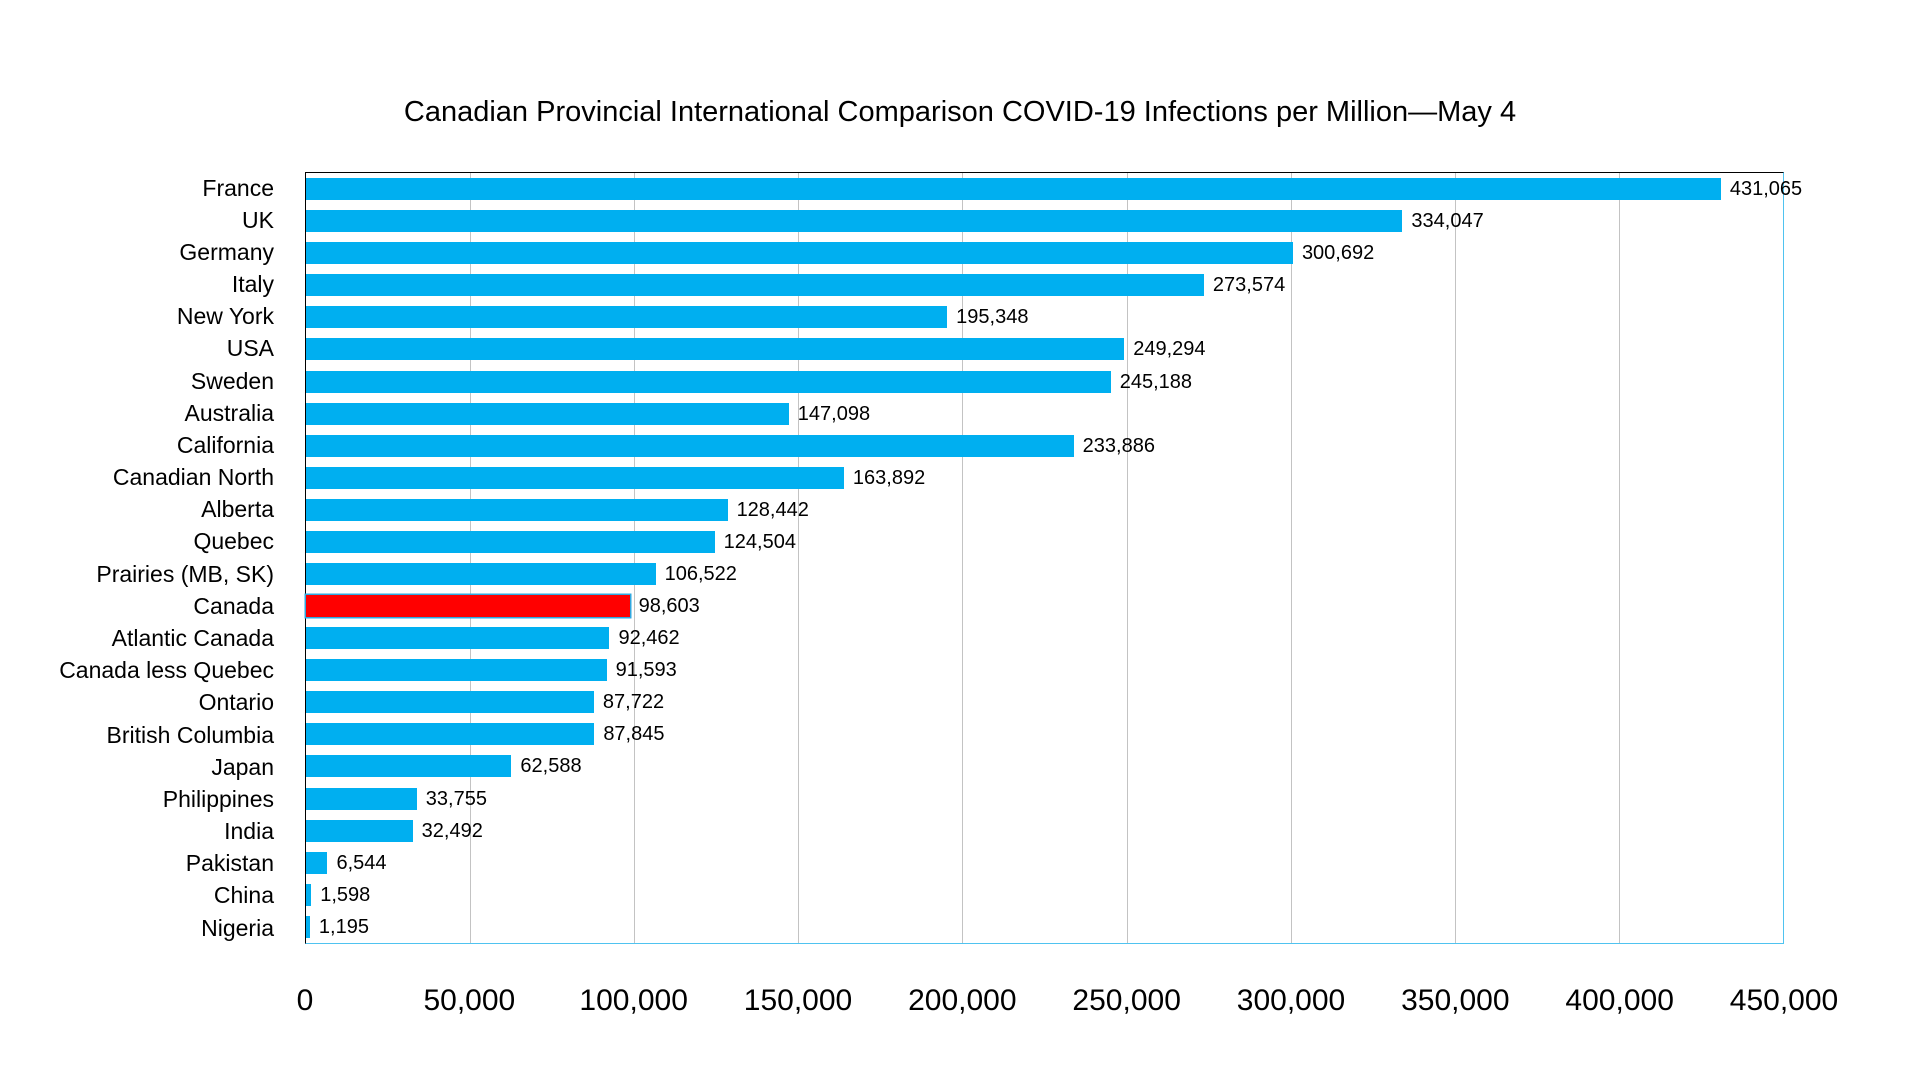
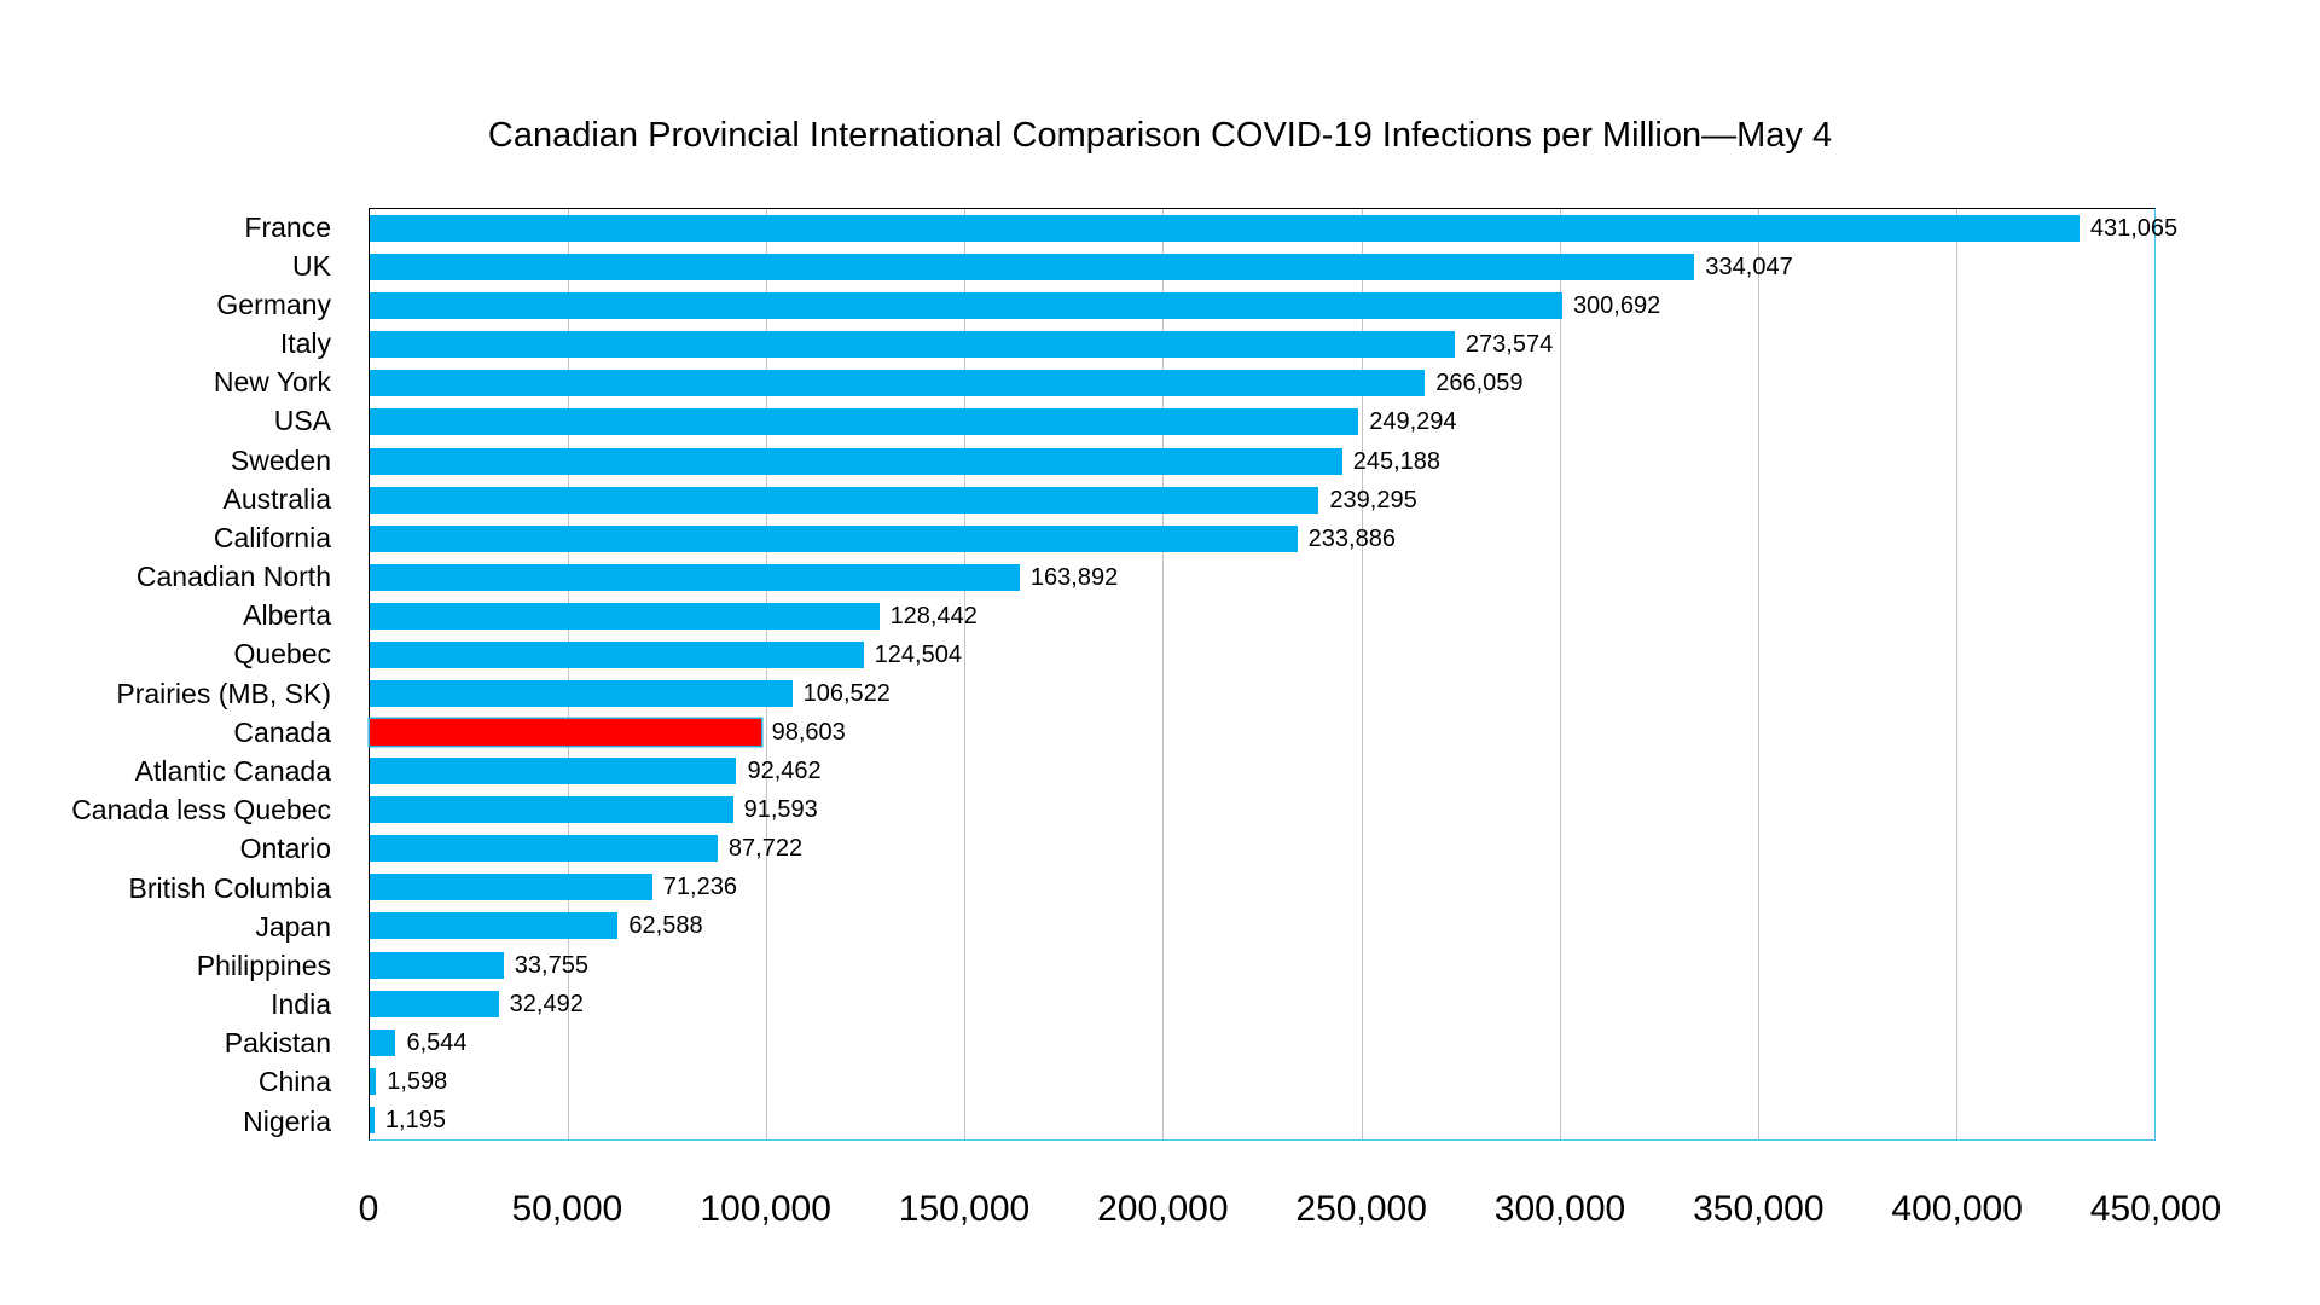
New York: 195,348 -> 266,059
Australia: 147,098 -> 239,295
British Columbia: 87,845 -> 71,236
